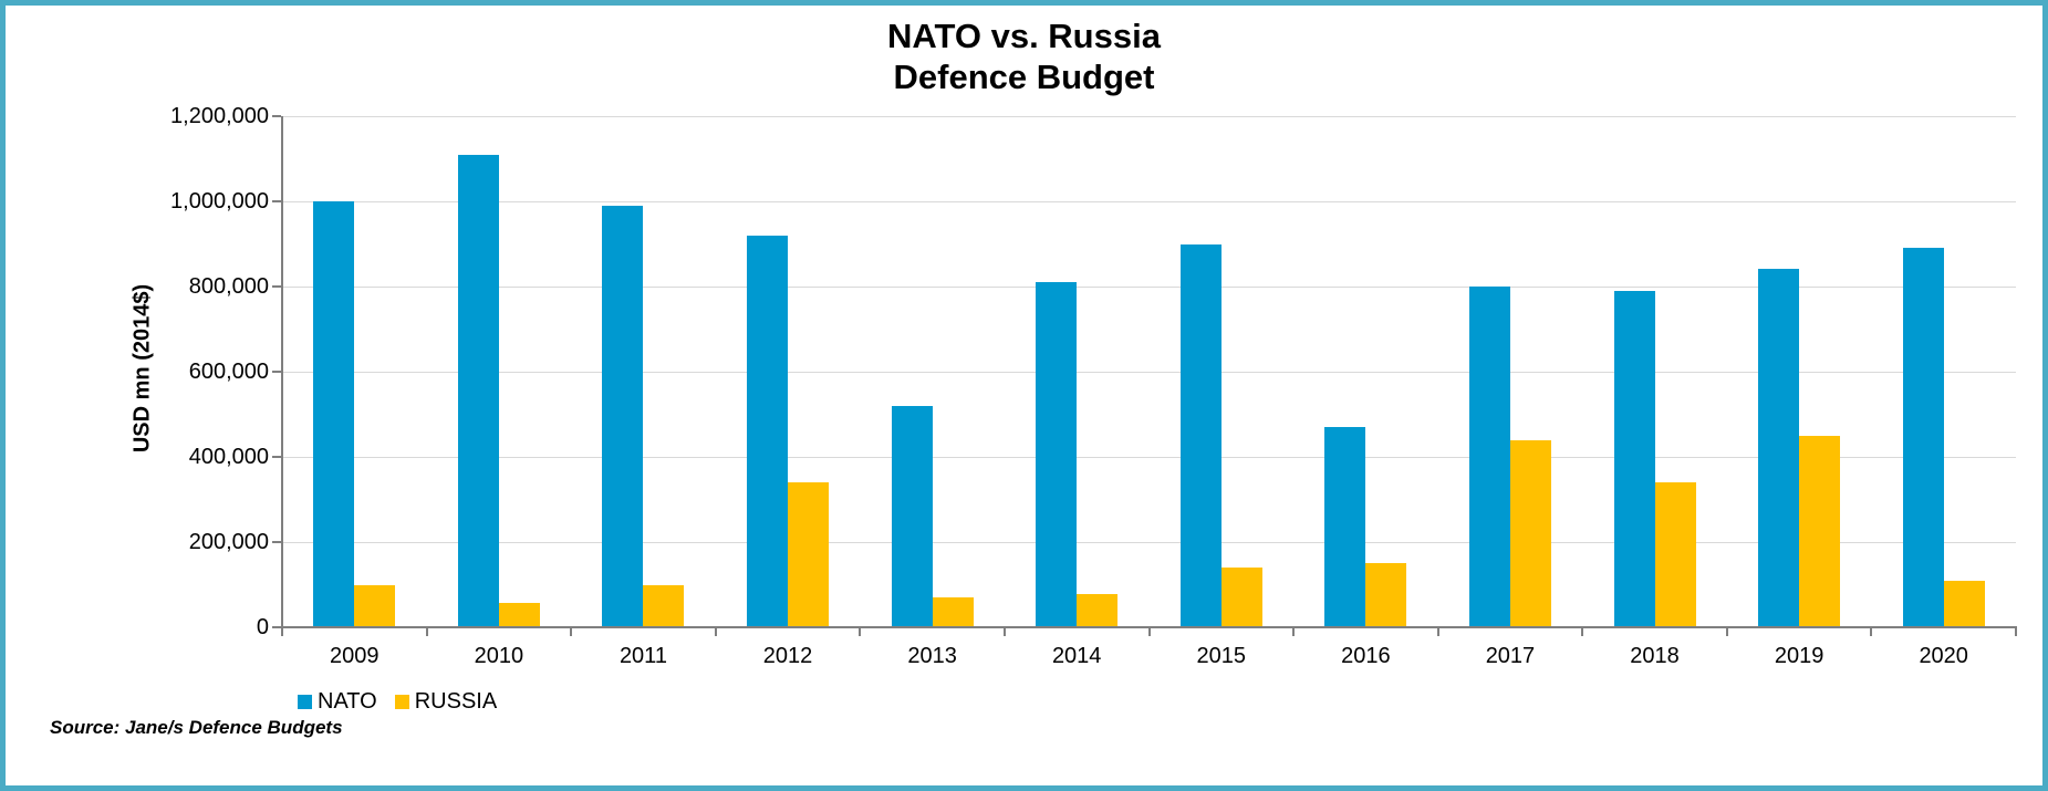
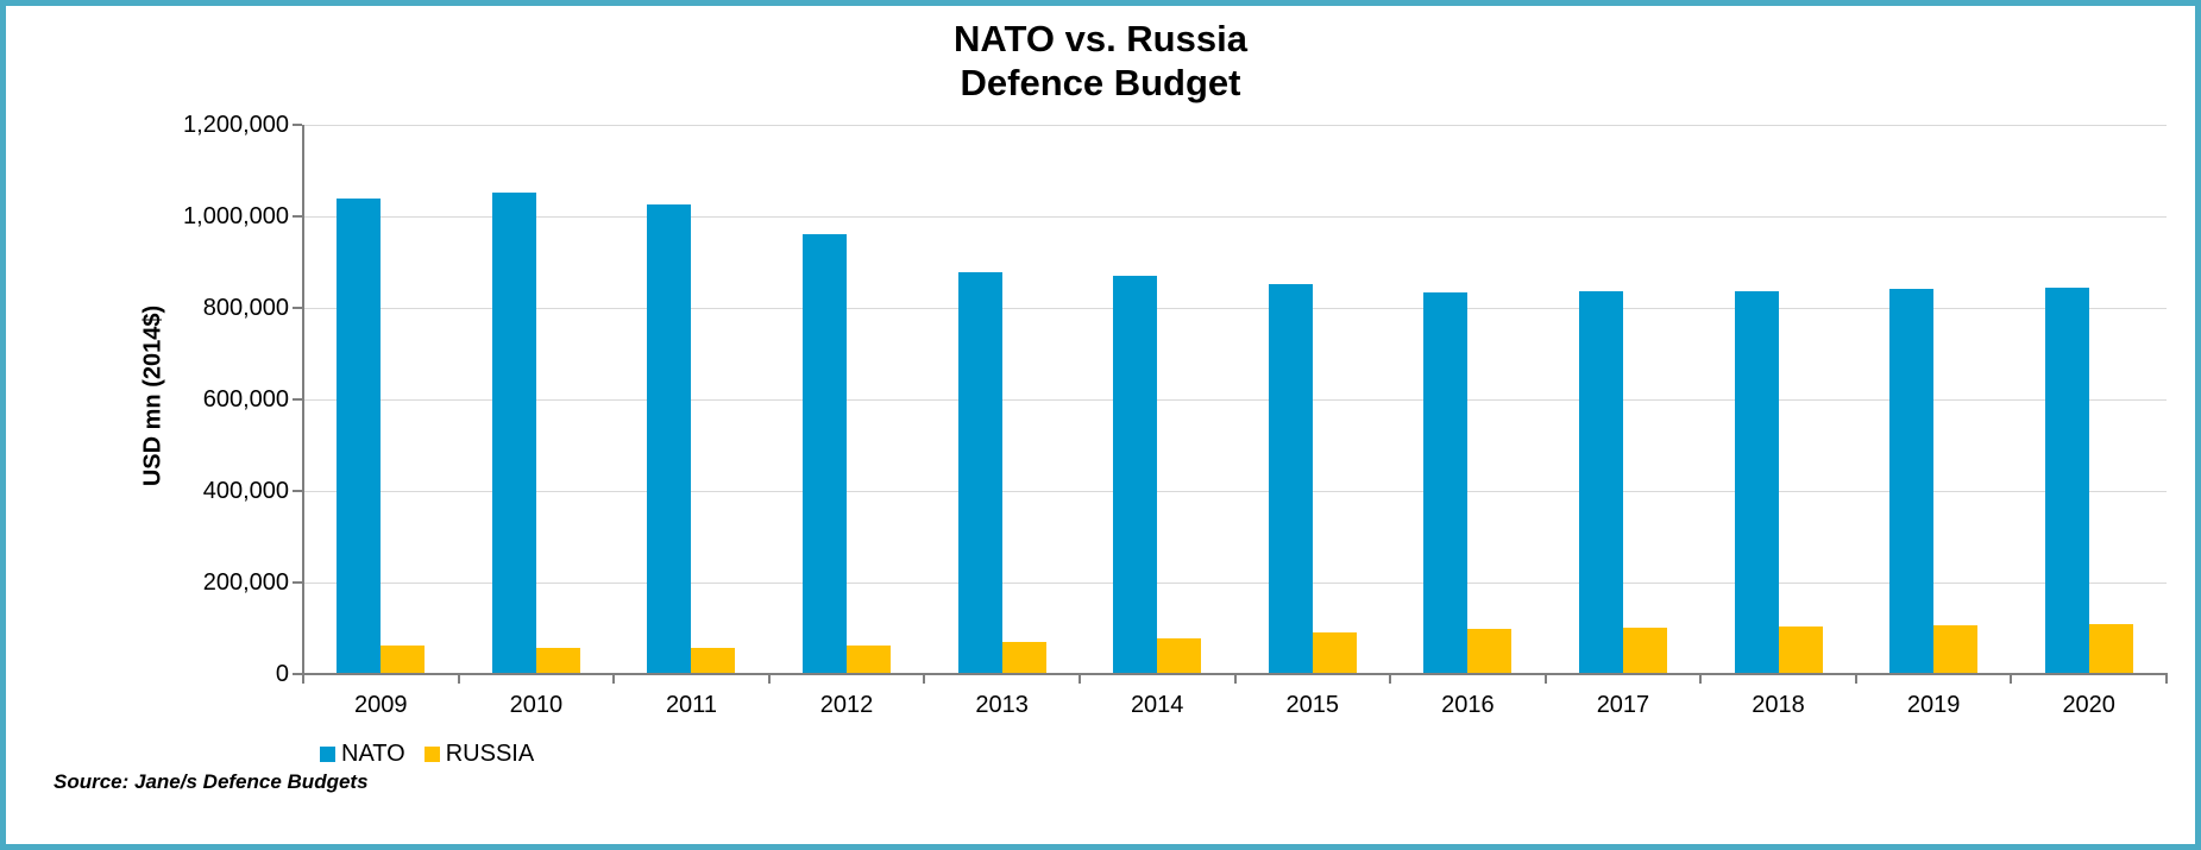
NATO/2009: 1000000 -> 1040000
RUSSIA/2009: 100000 -> 60000
NATO/2010: 1110000 -> 1050000
NATO/2011: 990000 -> 1030000
RUSSIA/2011: 100000 -> 60000
NATO/2012: 920000 -> 960000
RUSSIA/2012: 340000 -> 60000
NATO/2013: 520000 -> 880000
NATO/2014: 810000 -> 870000
NATO/2015: 900000 -> 850000
RUSSIA/2015: 140000 -> 90000
NATO/2016: 470000 -> 830000
RUSSIA/2016: 150000 -> 100000
NATO/2017: 800000 -> 840000
RUSSIA/2017: 440000 -> 100000
NATO/2018: 790000 -> 840000
RUSSIA/2018: 340000 -> 100000
RUSSIA/2019: 450000 -> 110000
NATO/2020: 890000 -> 840000
